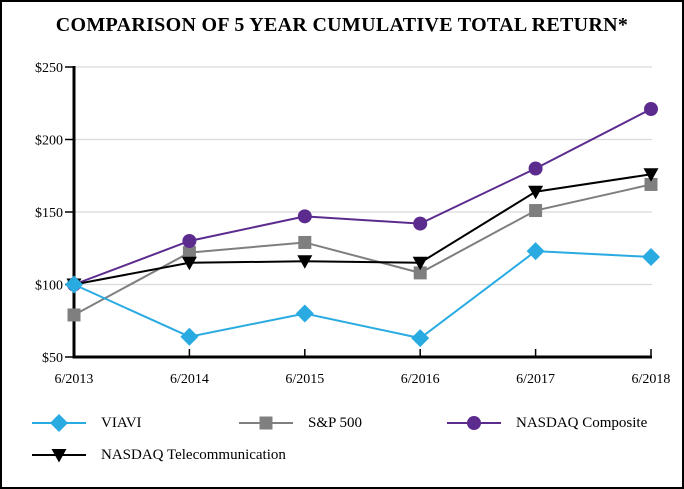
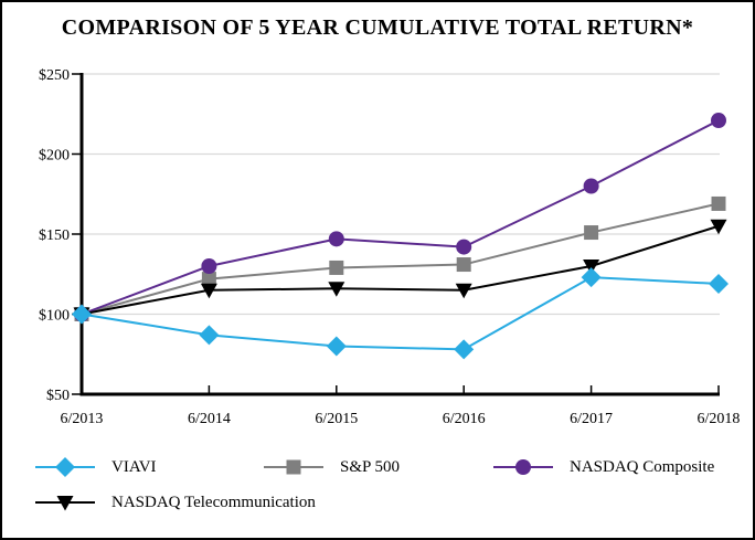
S&P 500/6/2013: $79 -> $100
VIAVI/6/2014: $64 -> $87
VIAVI/6/2016: $63 -> $78
S&P 500/6/2016: $108 -> $131
NASDAQ Telecommunication/6/2017: $164 -> $130
NASDAQ Telecommunication/6/2018: $176 -> $155
